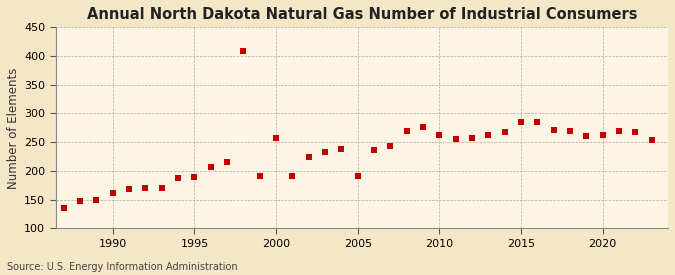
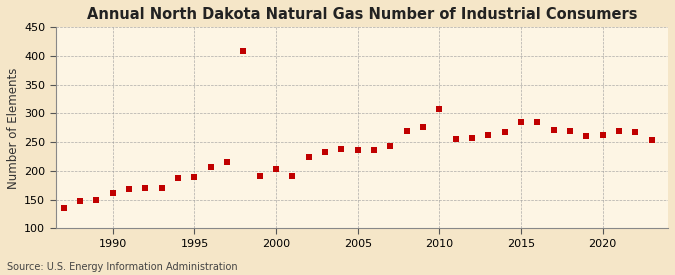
2000: 258 -> 203
2005: 192 -> 237
2010: 262 -> 308
